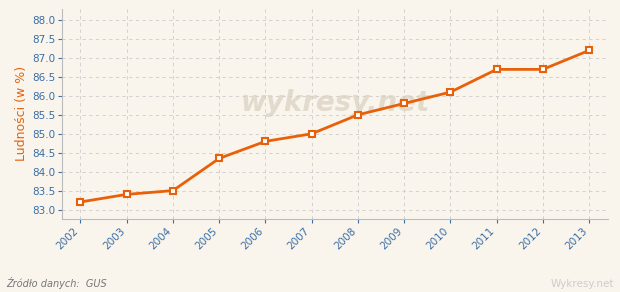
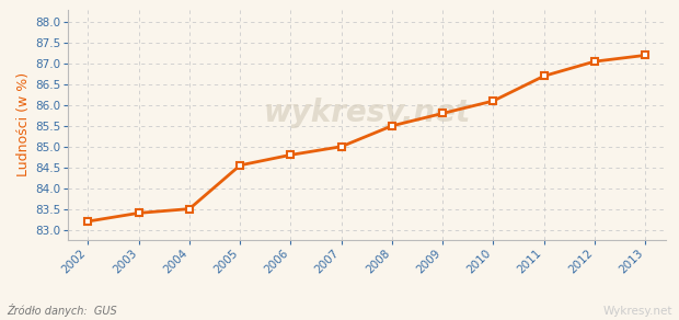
2005: 84.35 -> 84.55
2012: 86.70 -> 87.05
